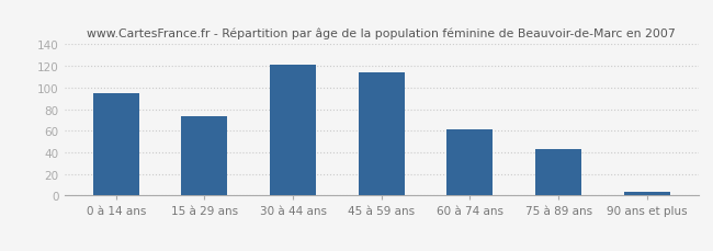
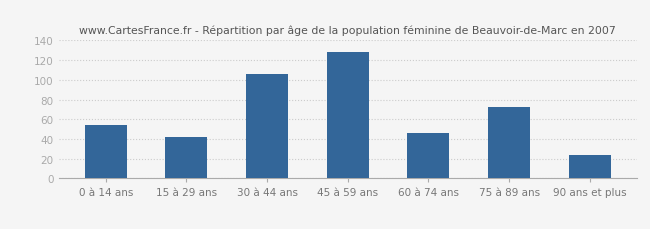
0 à 14 ans: 95 -> 54
15 à 29 ans: 73 -> 42
30 à 44 ans: 121 -> 106
45 à 59 ans: 114 -> 128
60 à 74 ans: 61 -> 46
75 à 89 ans: 43 -> 72
90 ans et plus: 3 -> 24
